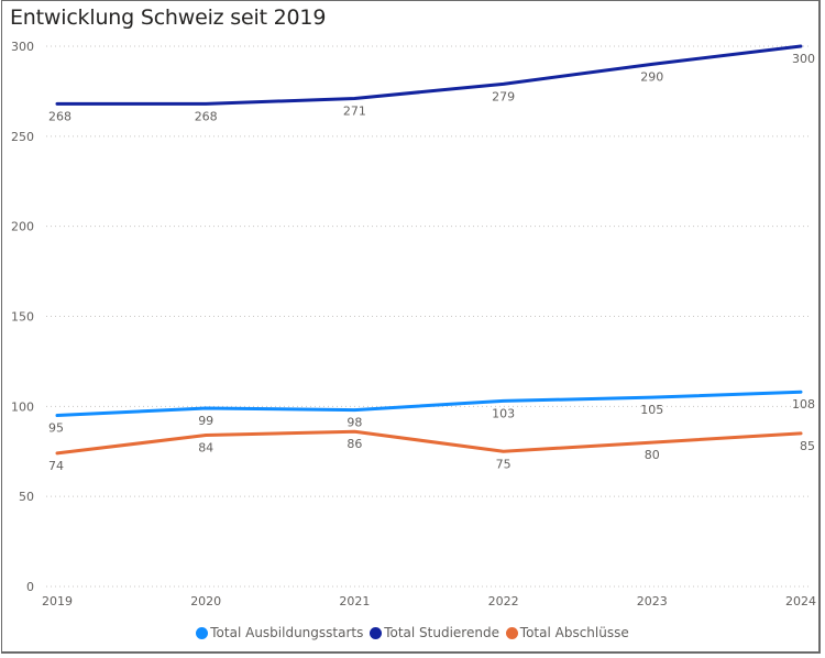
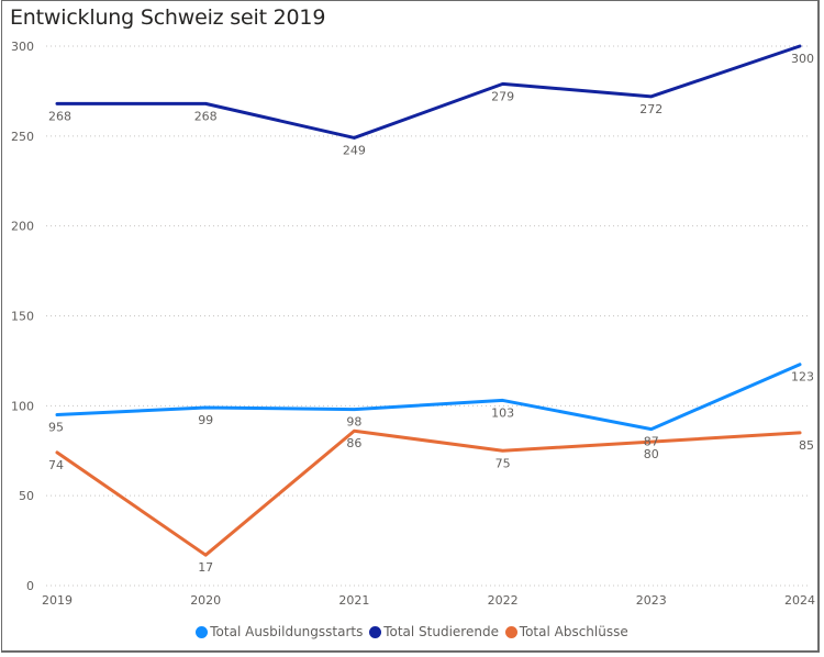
Total Abschlüsse/2020: 84 -> 17
Total Studierende/2021: 271 -> 249
Total Ausbildungsstarts/2023: 105 -> 87
Total Studierende/2023: 290 -> 272
Total Ausbildungsstarts/2024: 108 -> 123
